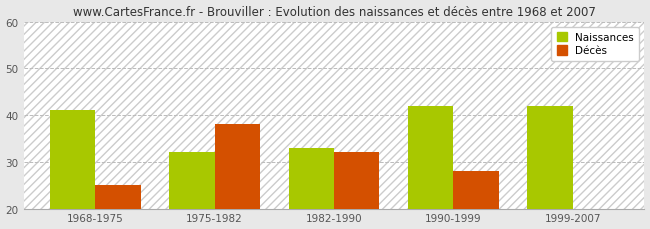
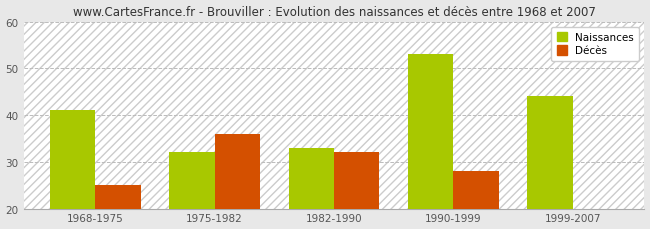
Décès/1975-1982: 38 -> 36
Naissances/1990-1999: 42 -> 53
Naissances/1999-2007: 42 -> 44
